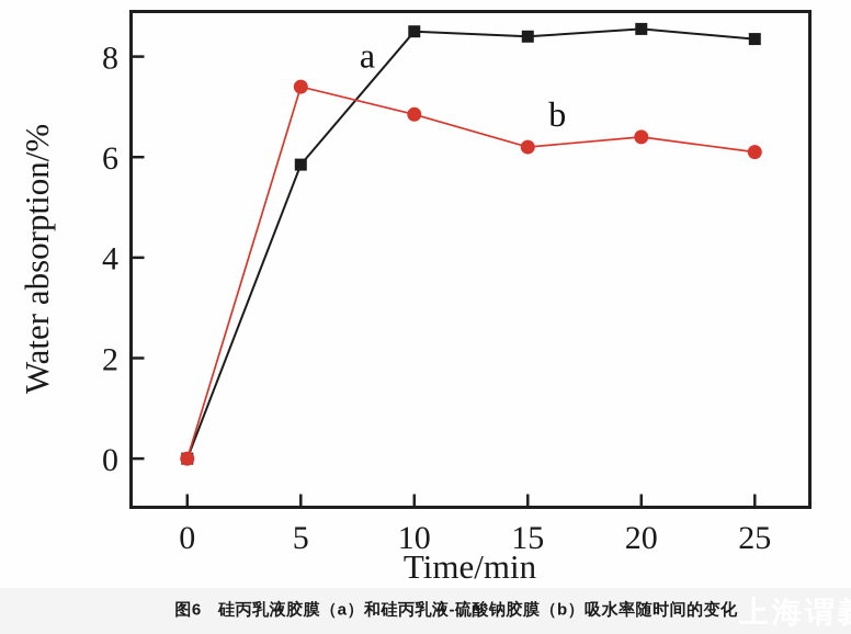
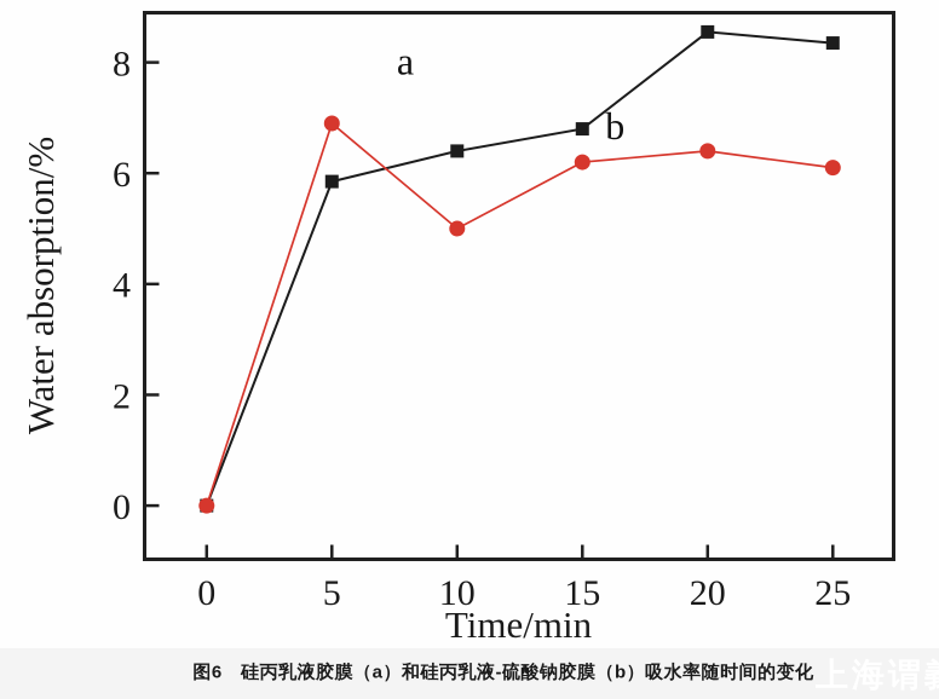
b/5: 7.4 -> 6.9
a/10: 8.5 -> 6.4
b/10: 6.8 -> 5.0
a/15: 8.4 -> 6.8
